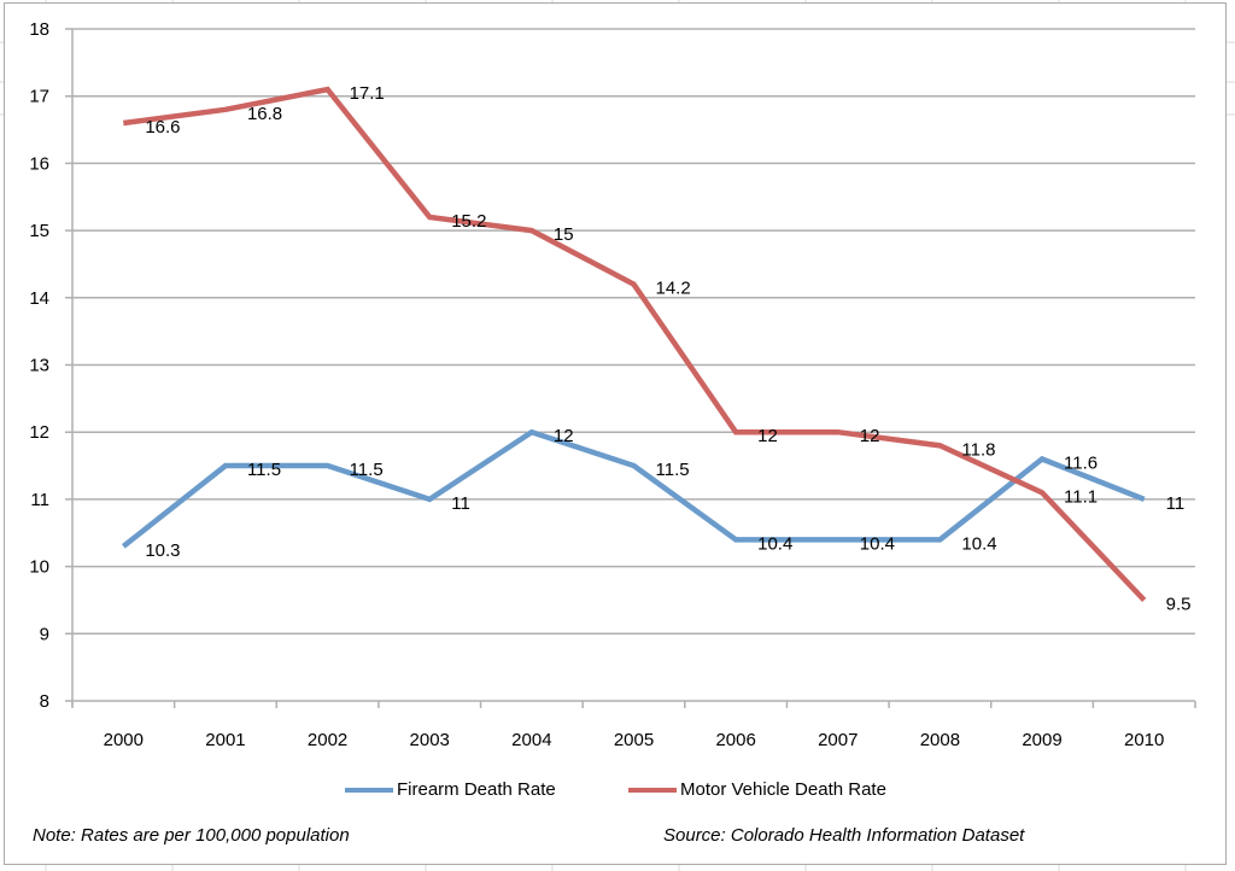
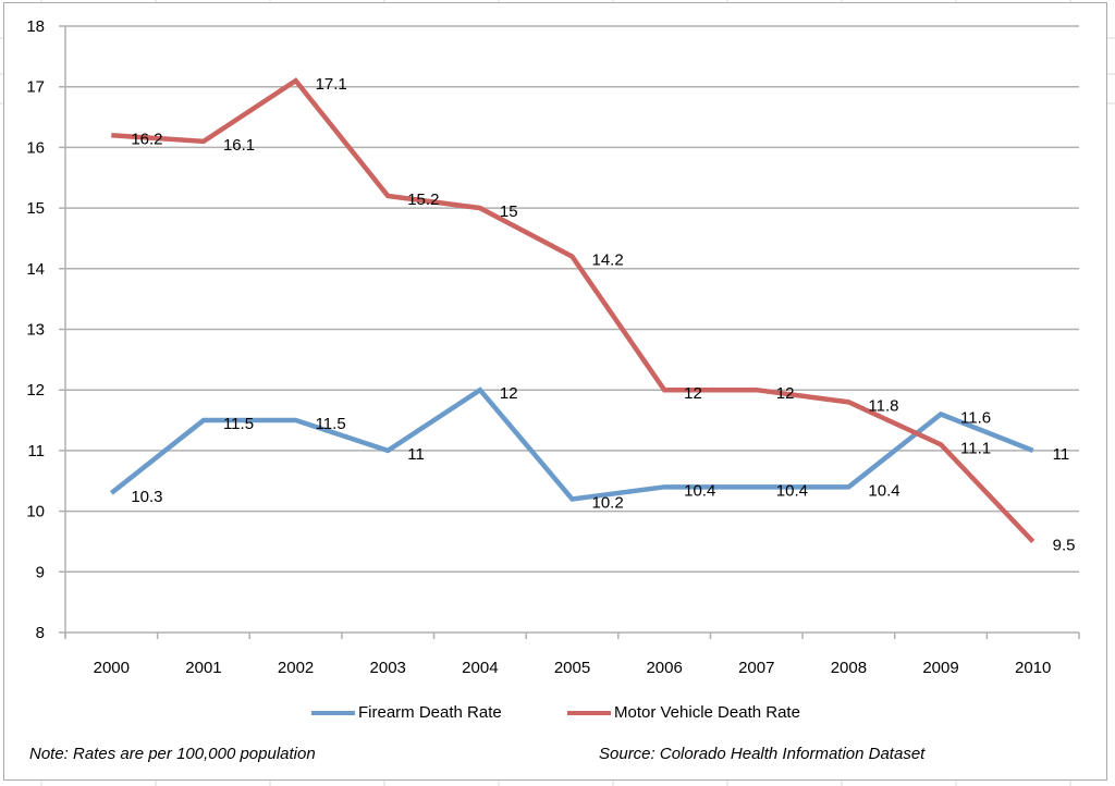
Motor Vehicle Death Rate/2000: 16.6 -> 16.2
Motor Vehicle Death Rate/2001: 16.8 -> 16.1
Firearm Death Rate/2005: 11.5 -> 10.2
